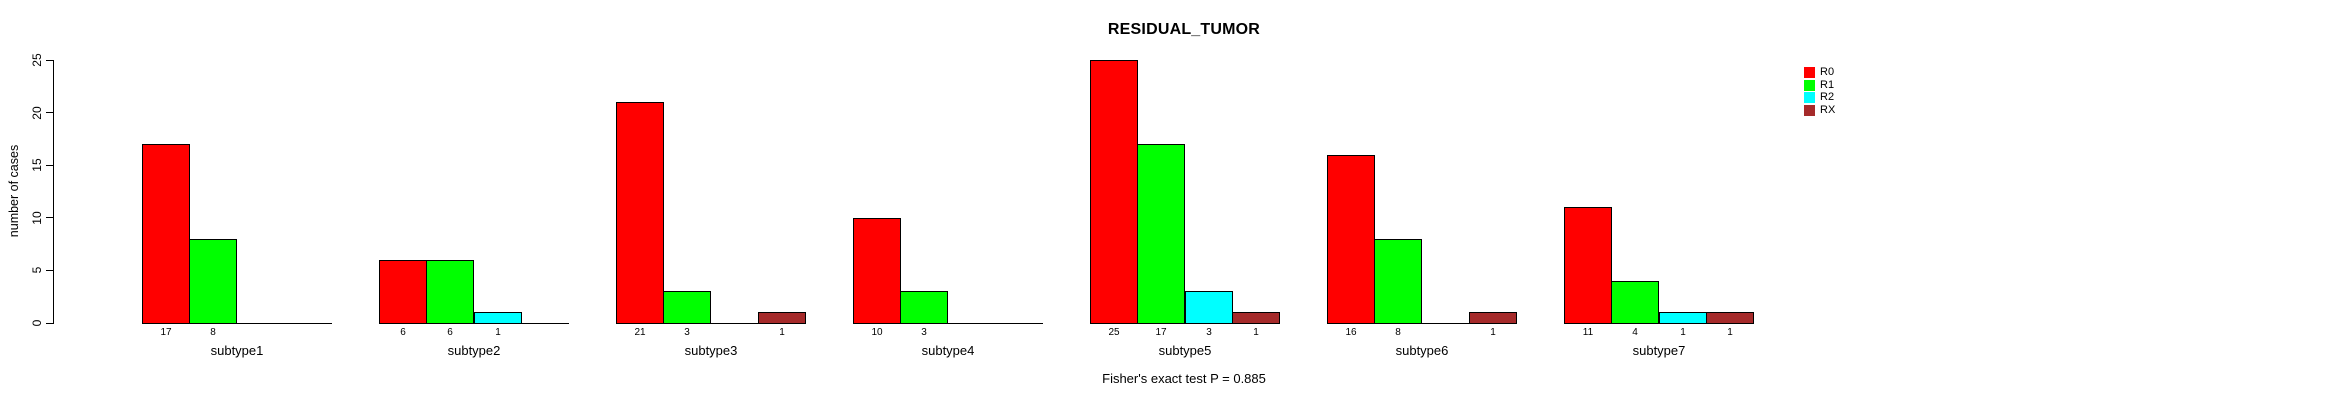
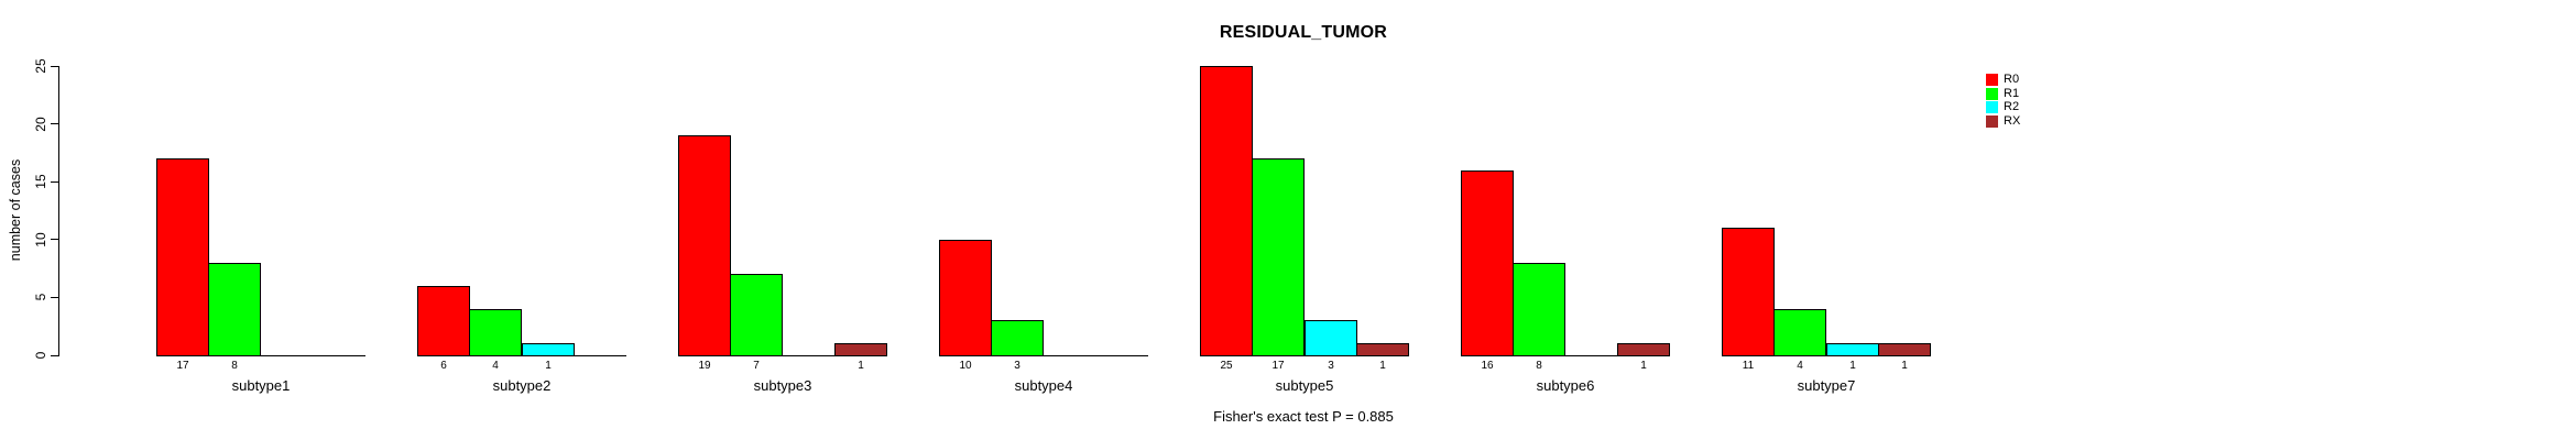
R1/subtype2: 6 -> 4
R0/subtype3: 21 -> 19
R1/subtype3: 3 -> 7
